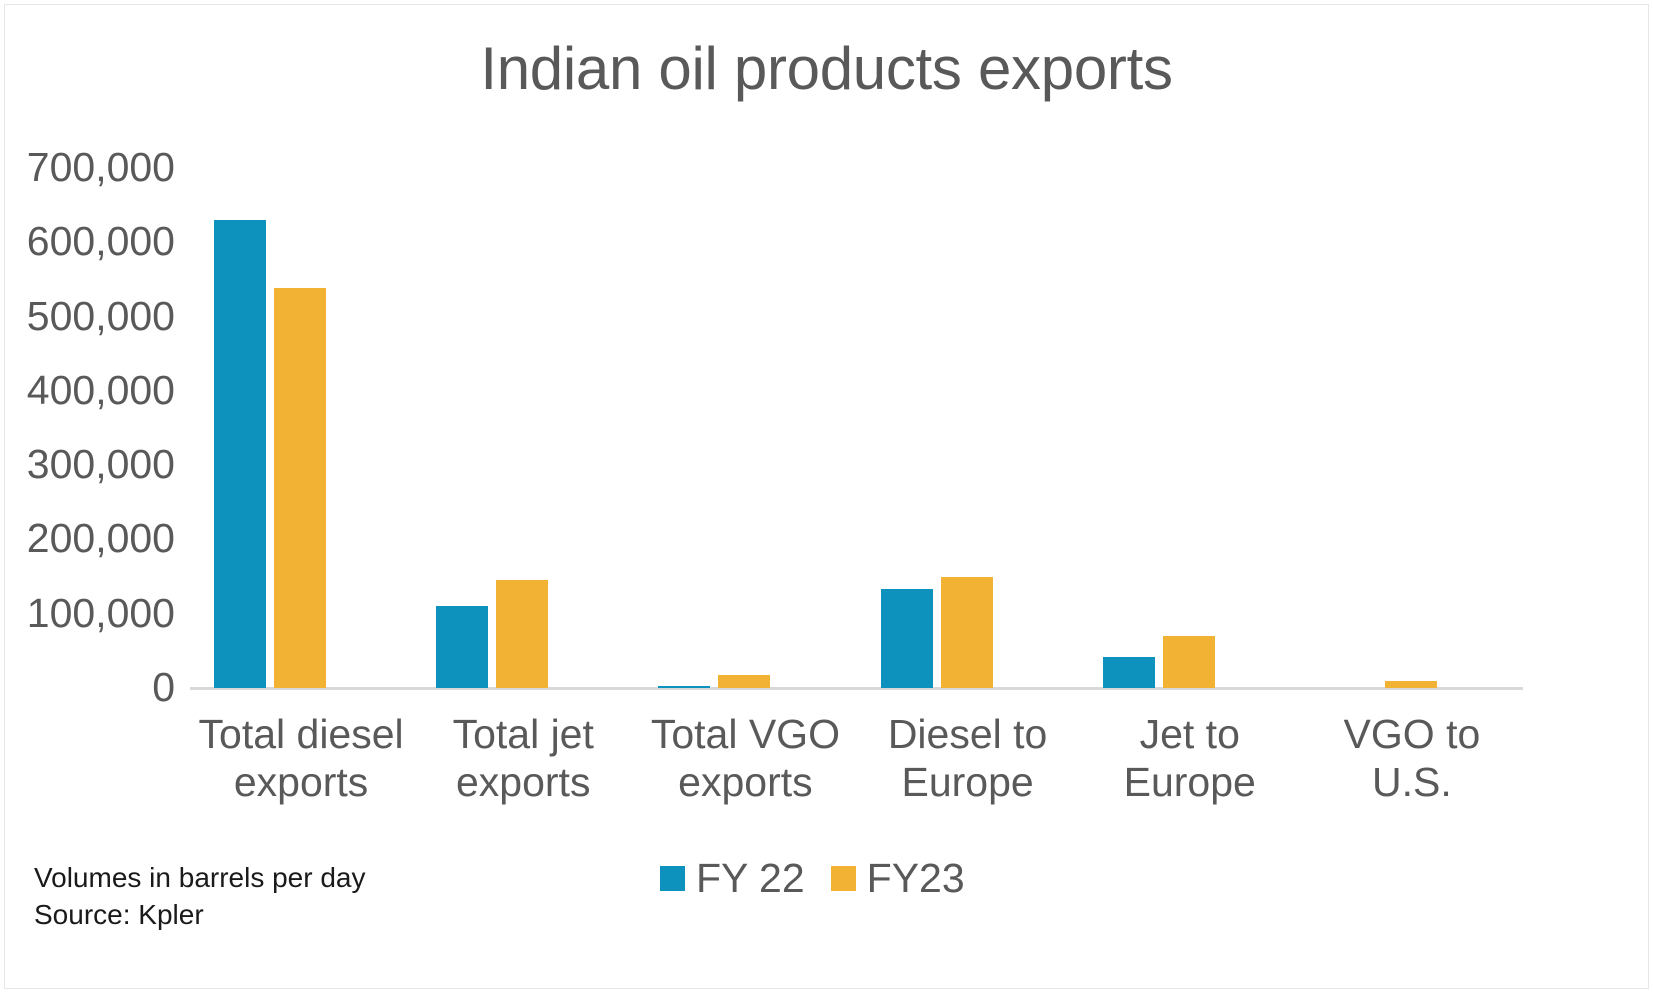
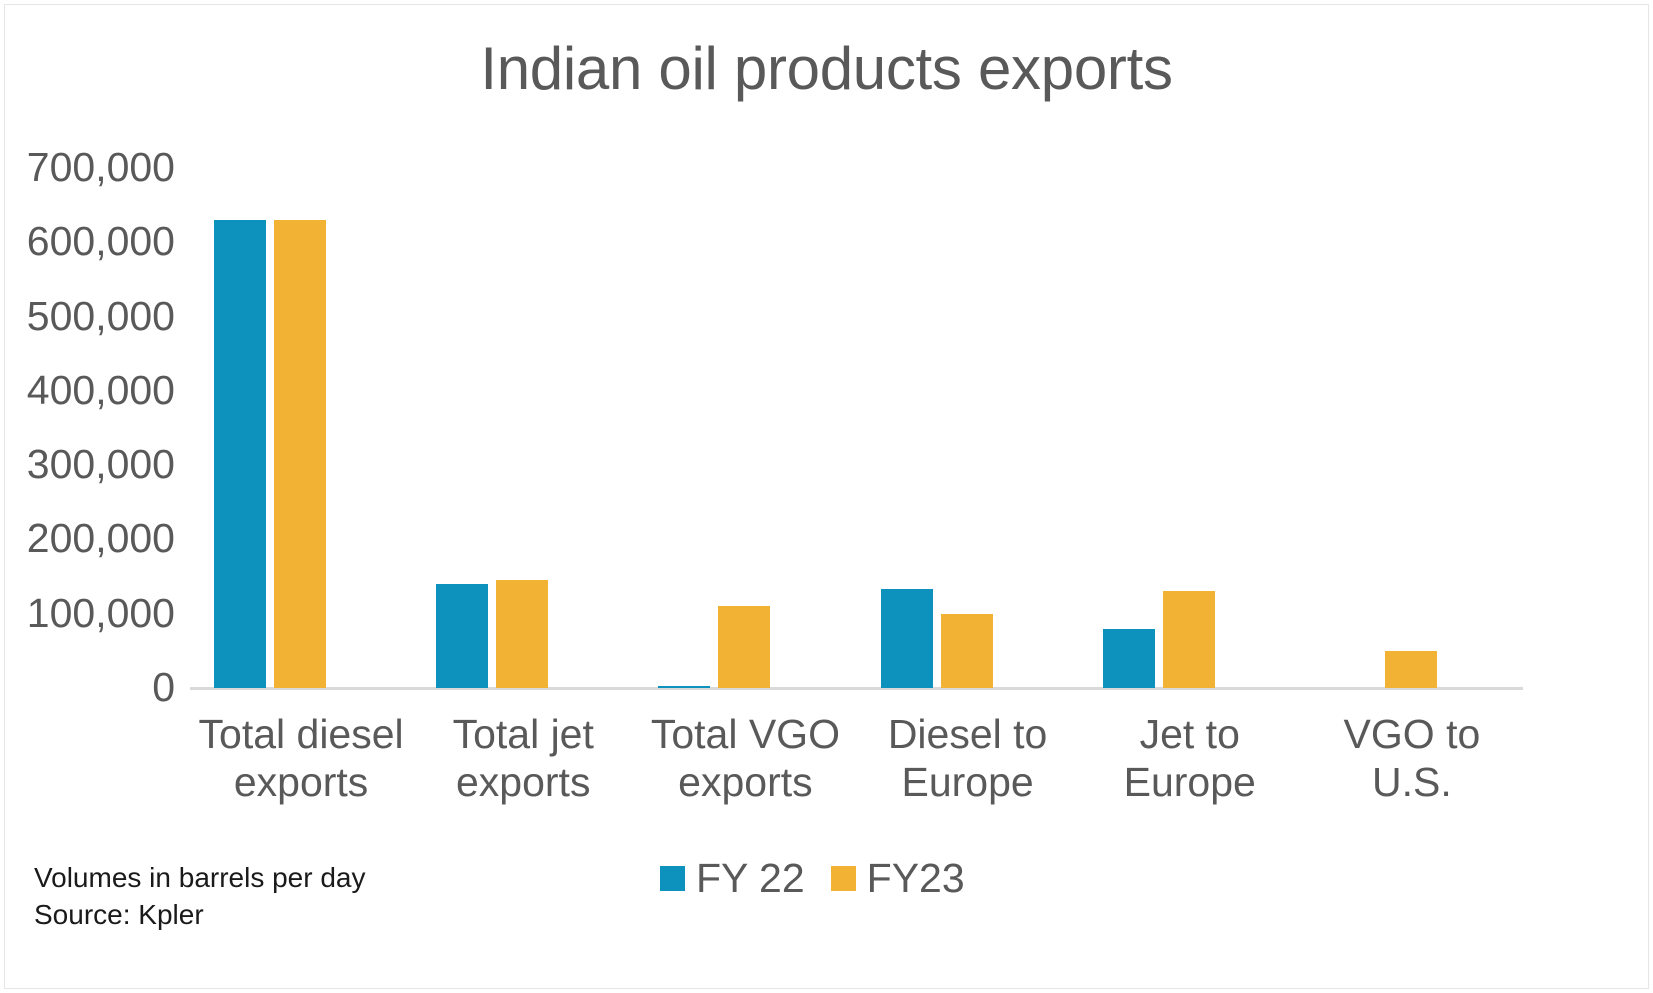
FY23/Total diesel exports: 540000 -> 630000
FY 22/Total jet exports: 110000 -> 140000
FY23/Total VGO exports: 20000 -> 110000
FY23/Diesel to Europe: 150000 -> 100000
FY 22/Jet to Europe: 40000 -> 80000
FY23/Jet to Europe: 70000 -> 130000
FY23/VGO to U.S.: 10000 -> 50000
